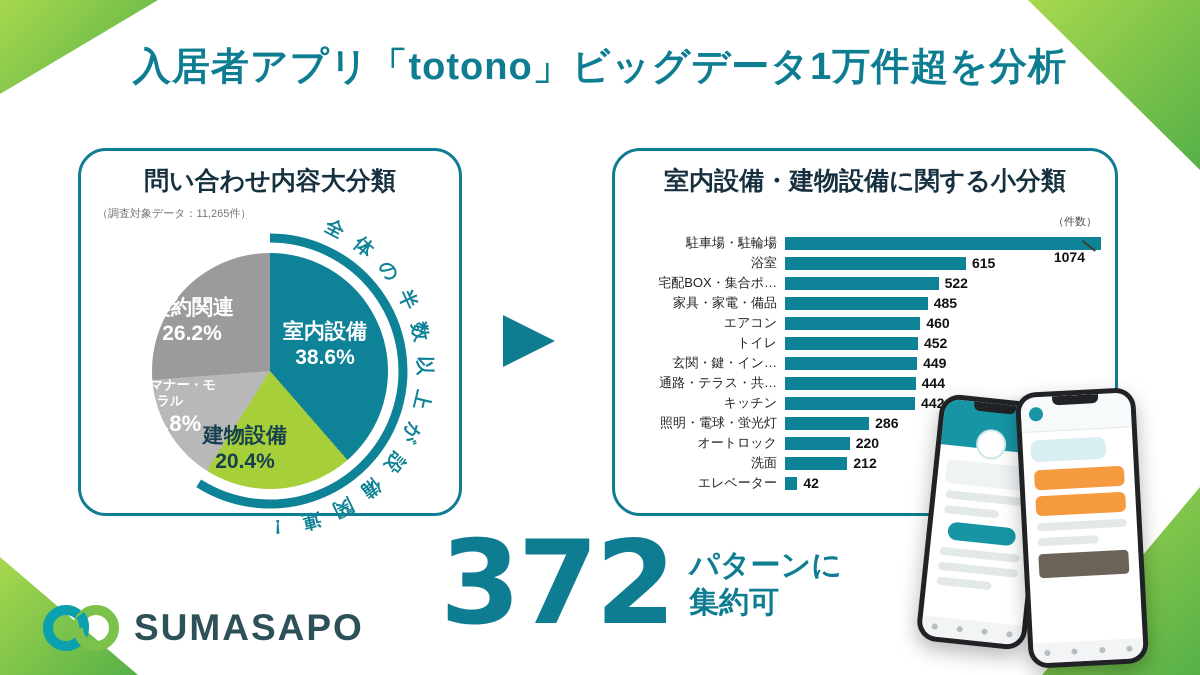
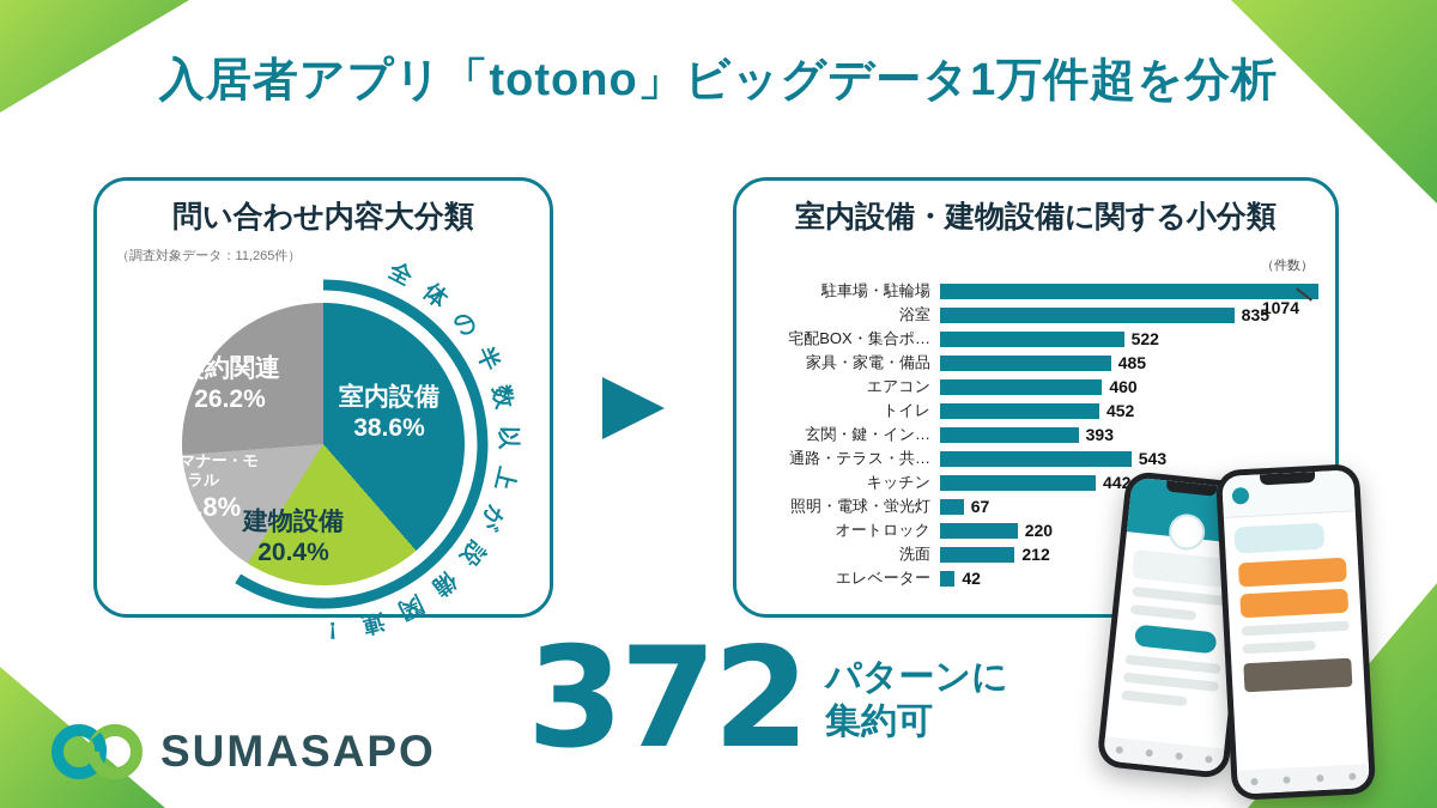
室内設備・建物設備に関する小分類/浴室: 615 -> 835
室内設備・建物設備に関する小分類/玄関・鍵・イン…: 449 -> 393
室内設備・建物設備に関する小分類/通路・テラス・共…: 444 -> 543
室内設備・建物設備に関する小分類/照明・電球・蛍光灯: 286 -> 67
